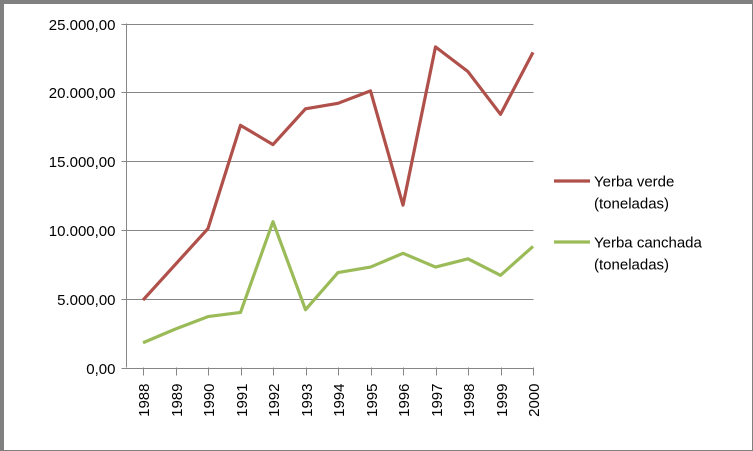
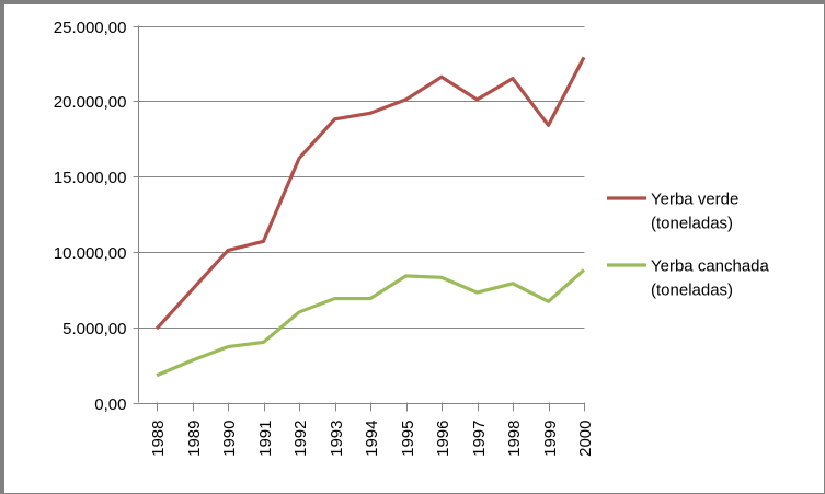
Yerba verde (toneladas)/1991: 17600 -> 10700
Yerba canchada (toneladas)/1992: 10600 -> 6000
Yerba canchada (toneladas)/1993: 4200 -> 6900
Yerba canchada (toneladas)/1995: 7300 -> 8400
Yerba verde (toneladas)/1996: 11800 -> 21600
Yerba verde (toneladas)/1997: 23300 -> 20100
